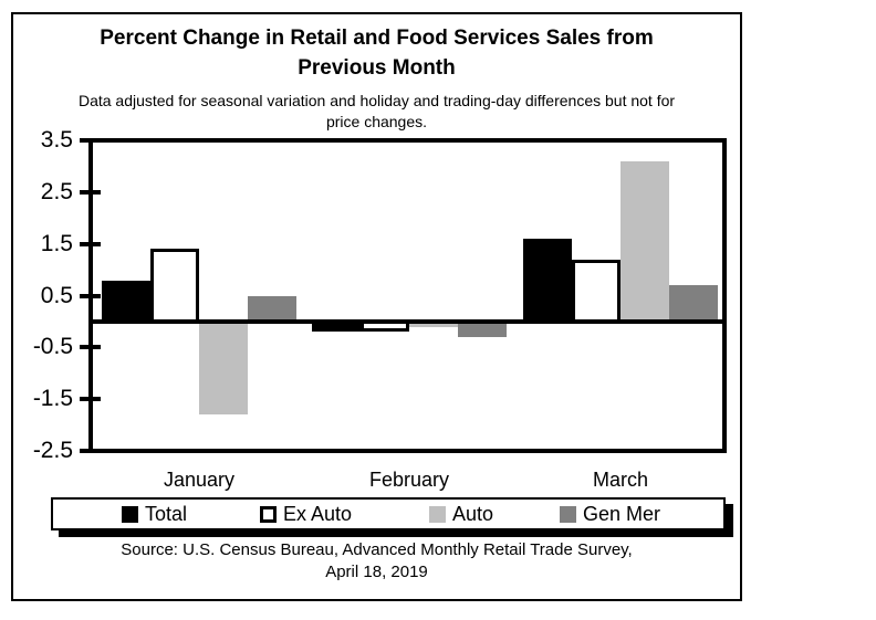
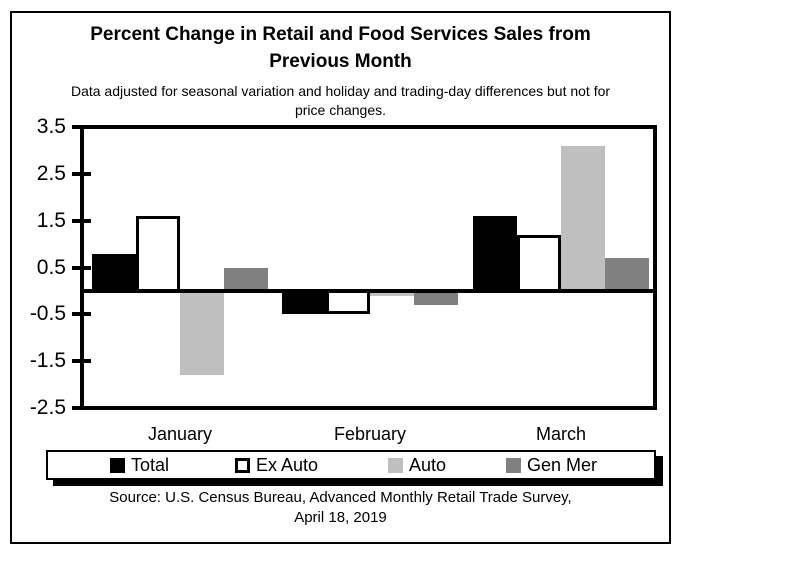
Ex Auto/January: 1.4 -> 1.6
Total/February: -0.2 -> -0.5
Ex Auto/February: -0.2 -> -0.5
